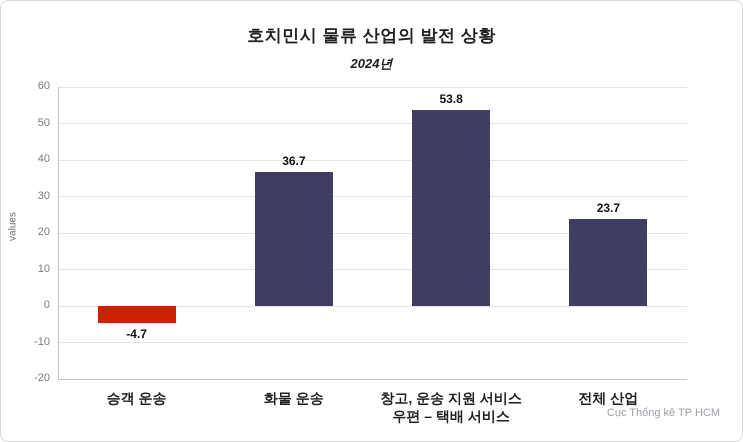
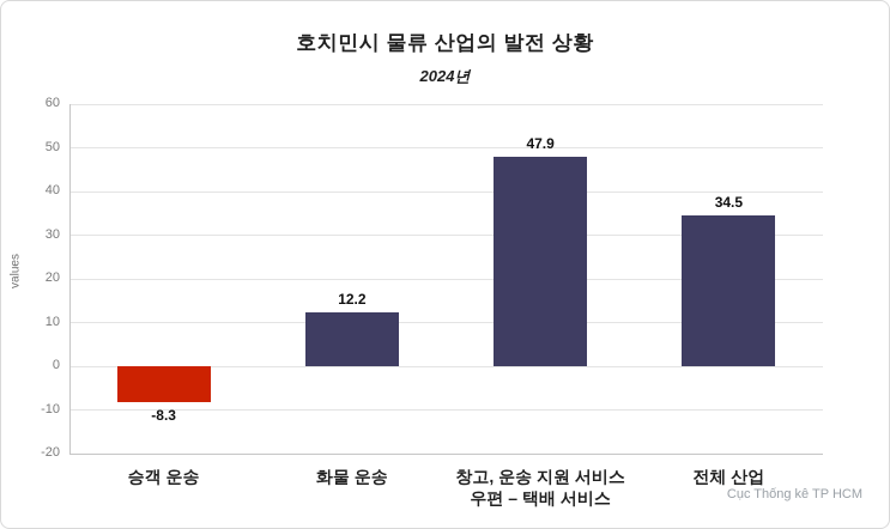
승객 운송: -4.7 -> -8.3
화물 운송: 36.7 -> 12.2
창고, 운송 지원 서비스 우편 – 택배 서비스: 53.8 -> 47.9
전체 산업: 23.7 -> 34.5
